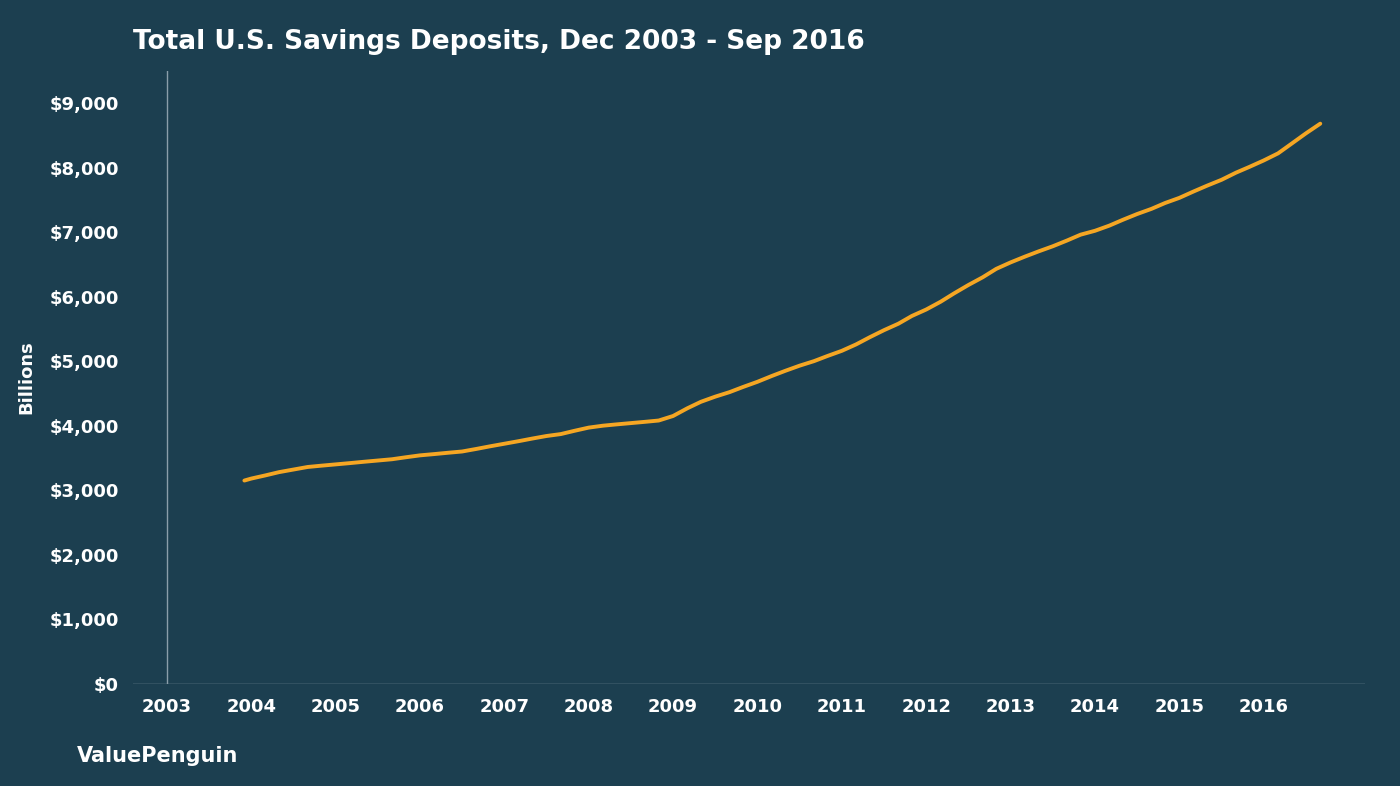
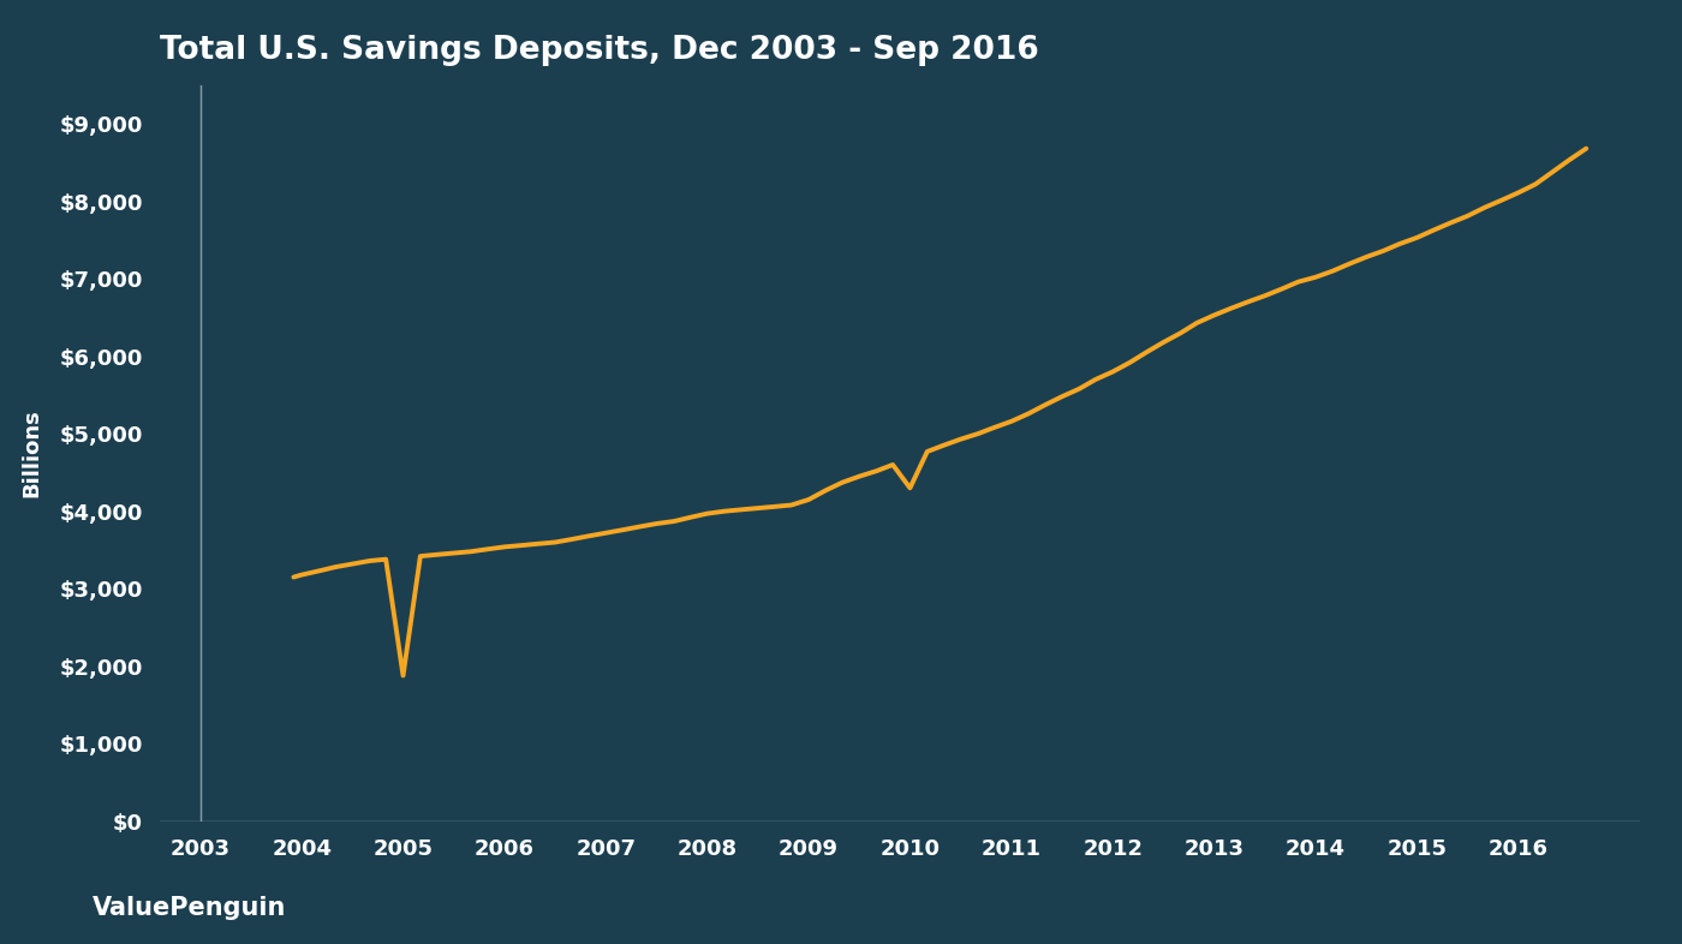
2005: $3,400 -> $1,880
2010: $4,680 -> $4,300
